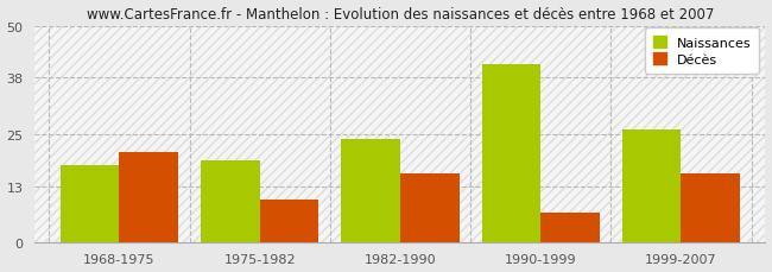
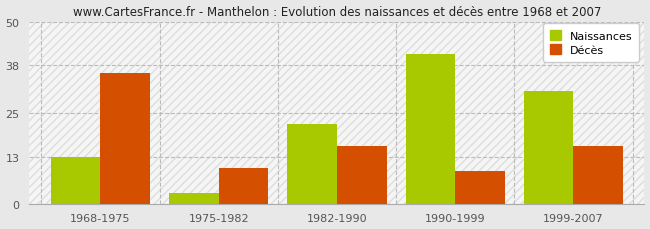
Naissances/1968-1975: 18 -> 13
Décès/1968-1975: 21 -> 36
Naissances/1975-1982: 19 -> 3
Naissances/1982-1990: 24 -> 22
Décès/1990-1999: 7 -> 9
Naissances/1999-2007: 26 -> 31
